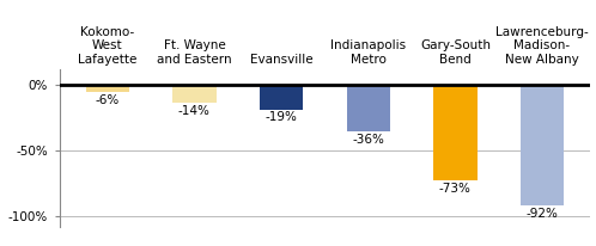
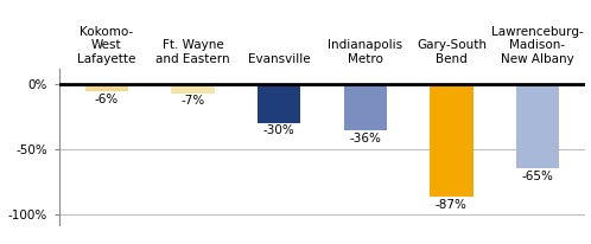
Ft. Wayne and Eastern: -14% -> -7%
Evansville: -19% -> -30%
Gary-South Bend: -73% -> -87%
Lawrenceburg- Madison- New Albany: -92% -> -65%
